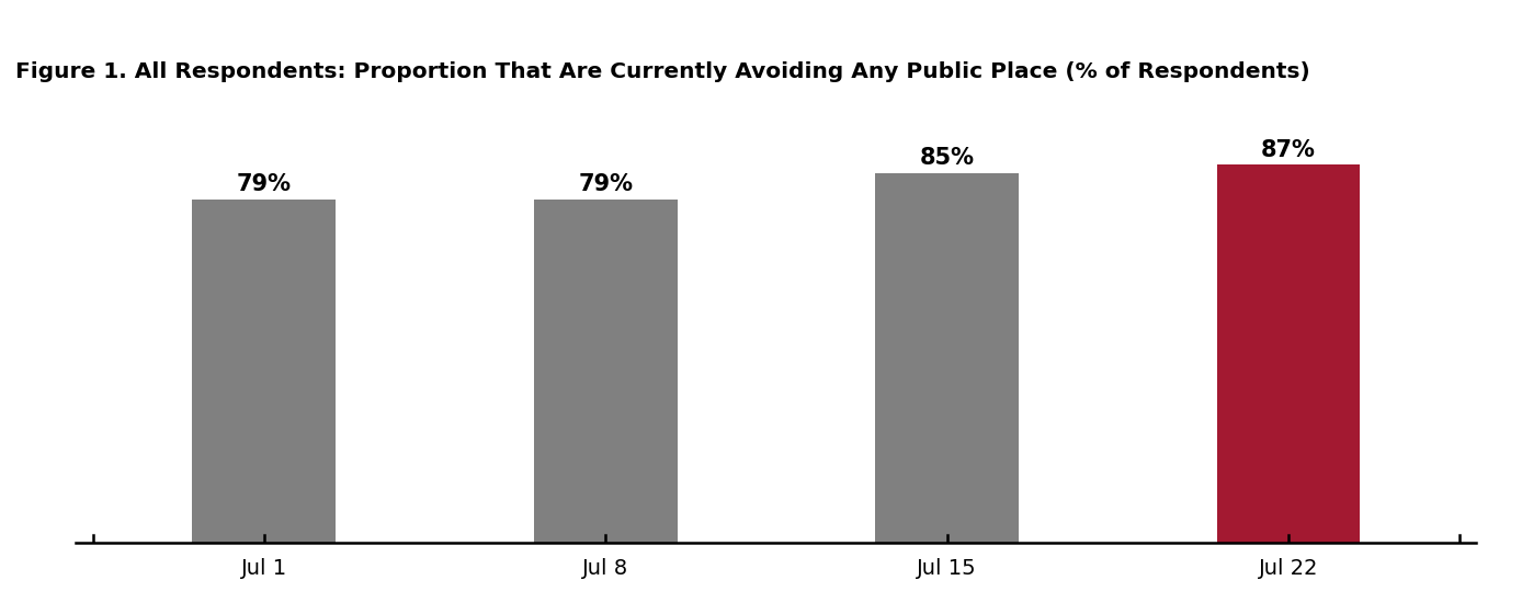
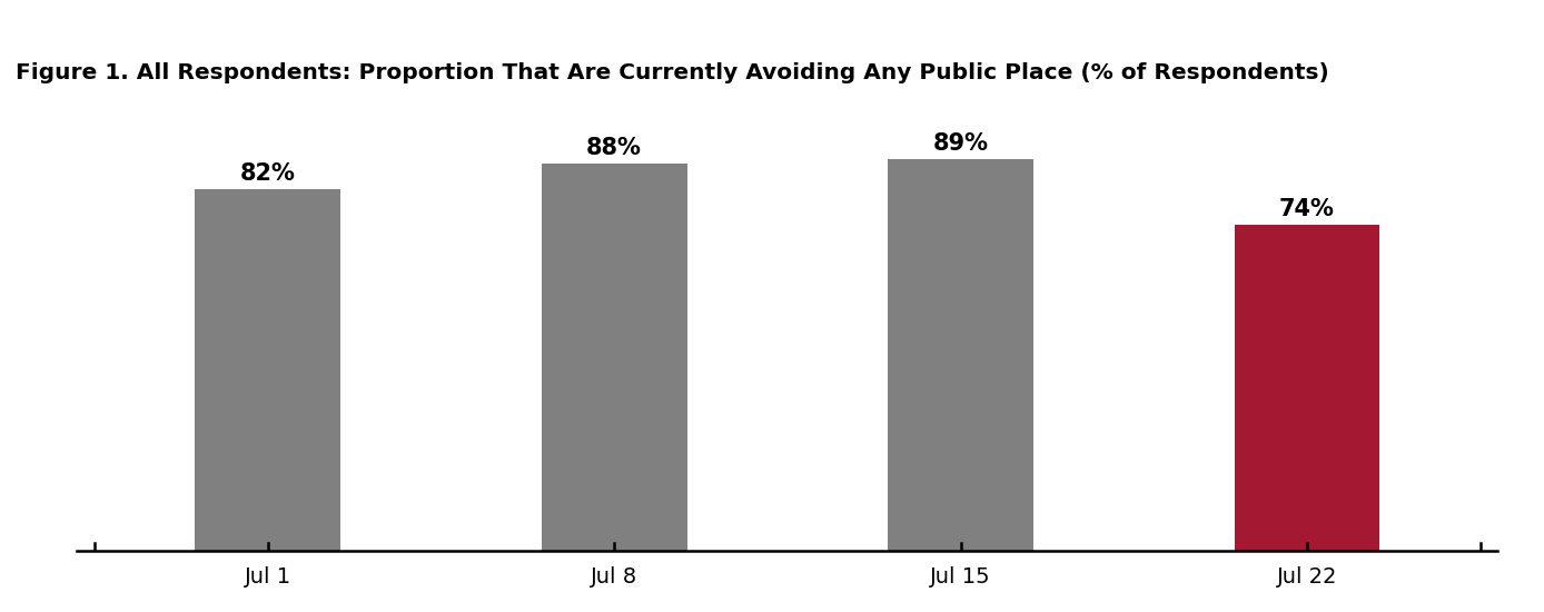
Jul 1: 79% -> 82%
Jul 8: 79% -> 88%
Jul 15: 85% -> 89%
Jul 22: 87% -> 74%
